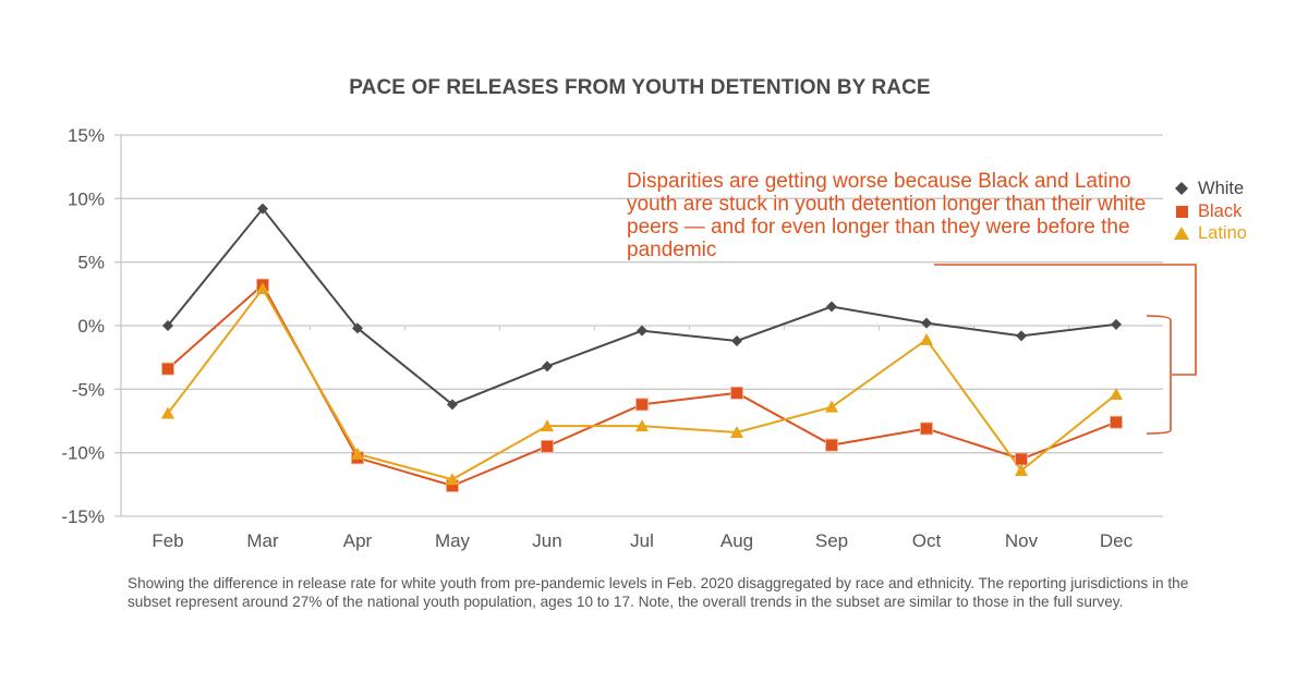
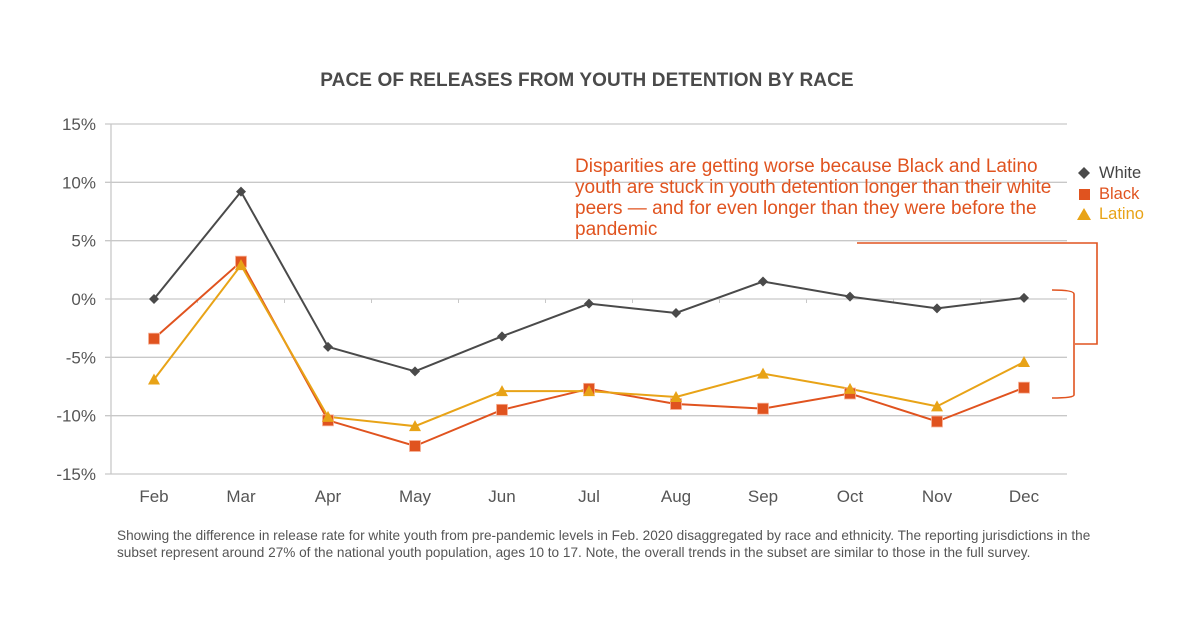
White/Apr: -0.2% -> -4.1%
Latino/May: -12.1% -> -10.9%
Black/Jul: -6.2% -> -7.7%
Black/Aug: -5.3% -> -9.0%
Latino/Oct: -1.1% -> -7.7%
Latino/Nov: -11.4% -> -9.2%
